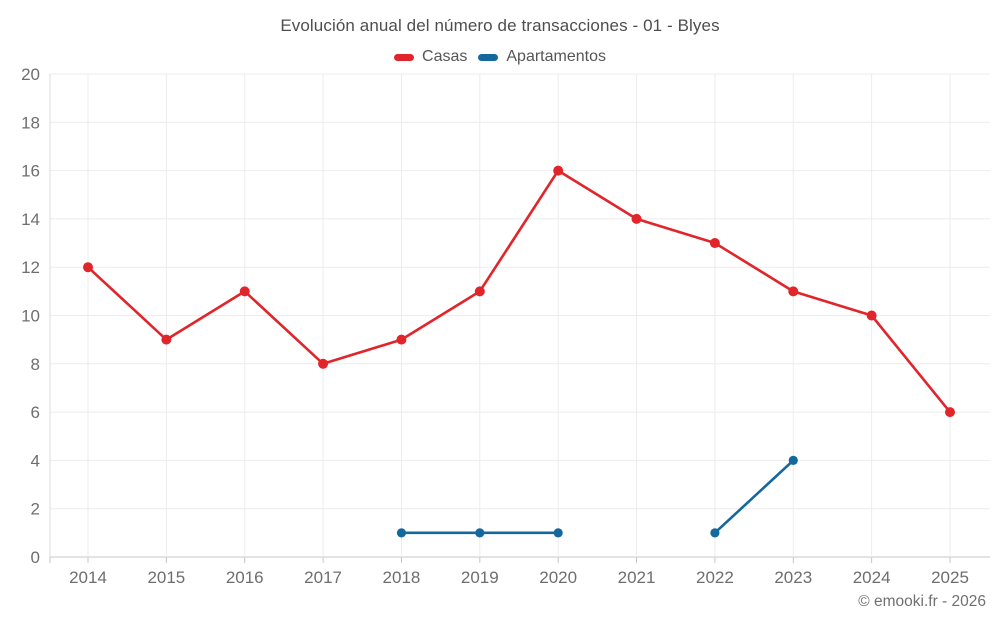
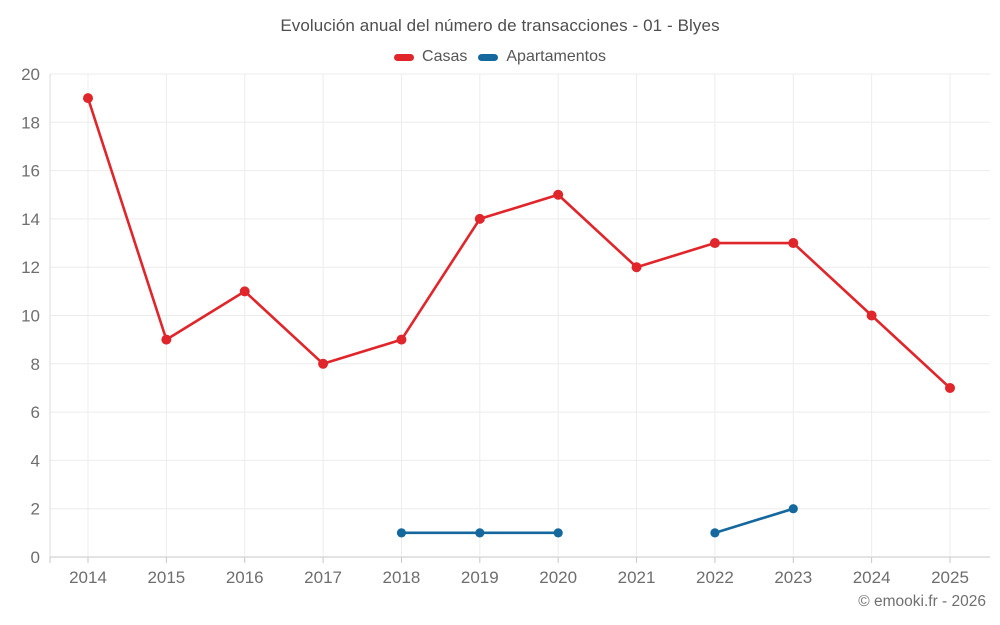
Casas/2014: 12 -> 19
Casas/2019: 11 -> 14
Casas/2020: 16 -> 15
Casas/2021: 14 -> 12
Casas/2023: 11 -> 13
Apartamentos/2023: 4 -> 2
Casas/2025: 6 -> 7
